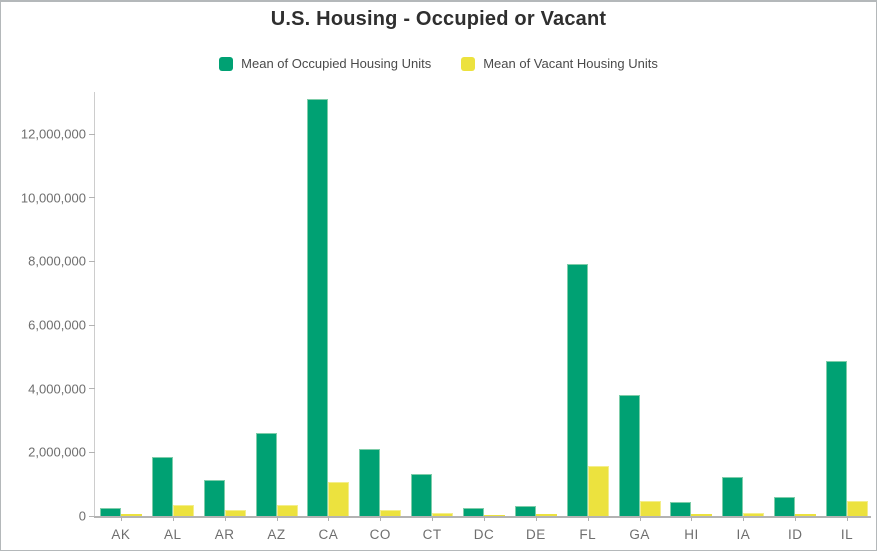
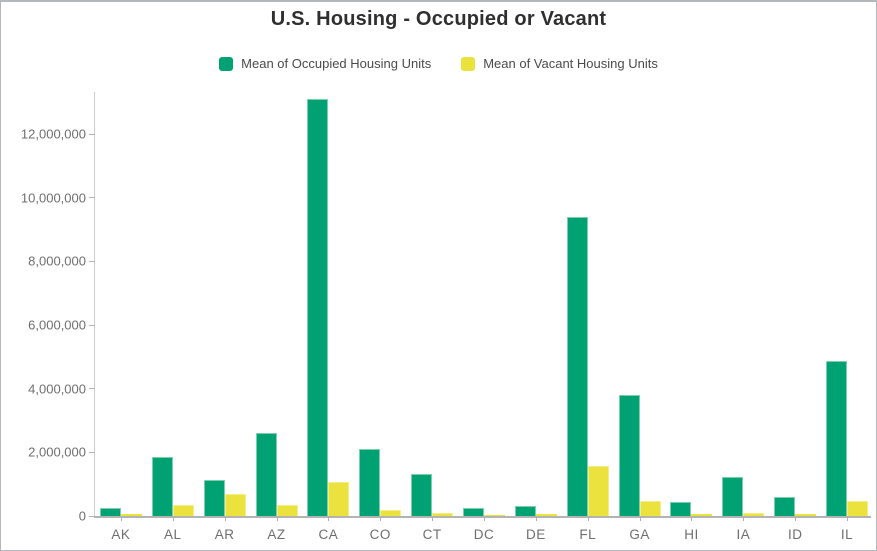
Mean of Vacant Housing Units/AR: 200000 -> 700000
Mean of Occupied Housing Units/FL: 7900000 -> 9400000
